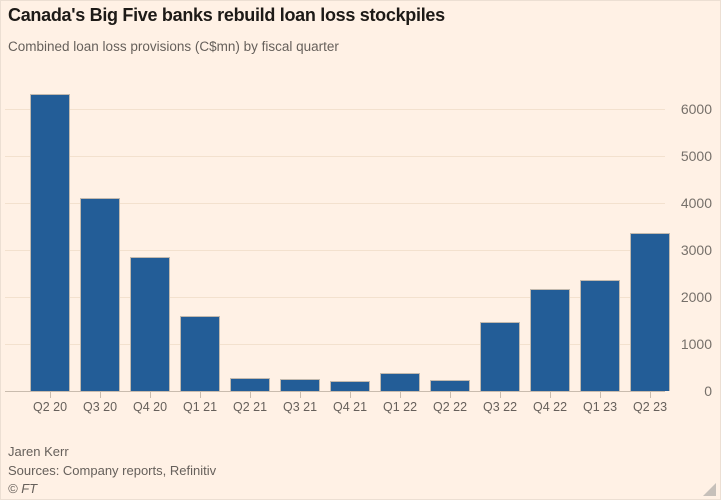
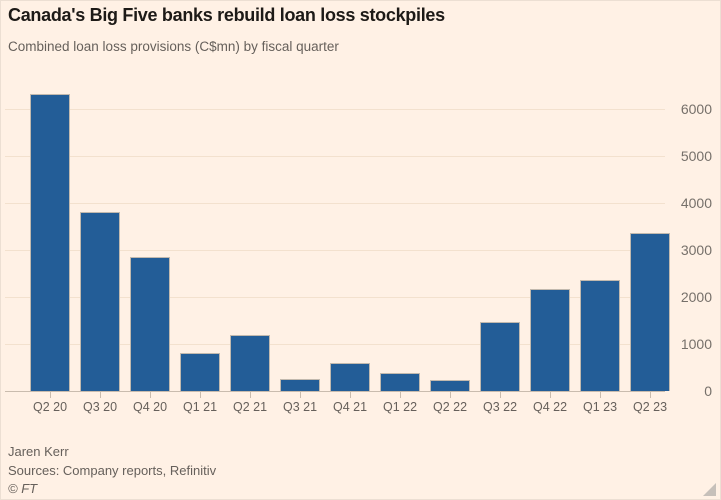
Q3 20: 4100 -> 3800
Q1 21: 1600 -> 800
Q2 21: 300 -> 1200
Q4 21: 200 -> 600
